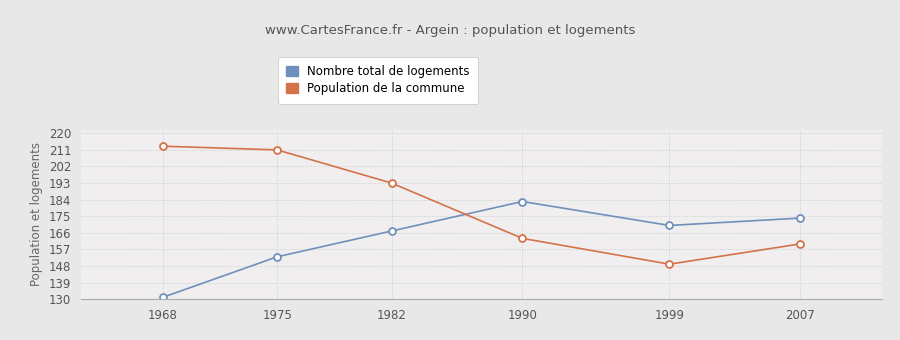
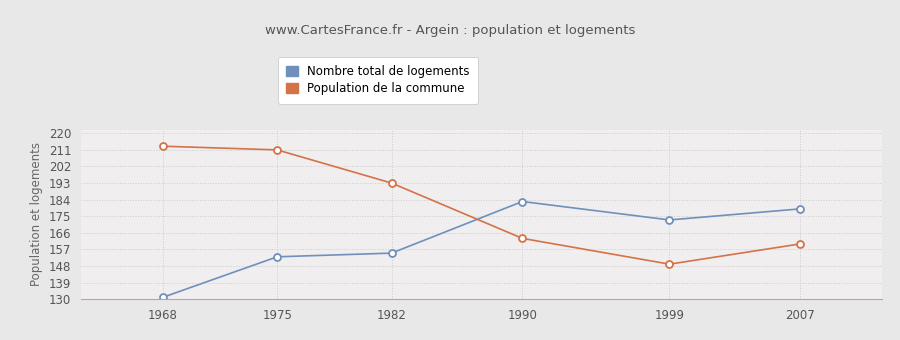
Nombre total de logements/1982: 167 -> 155
Nombre total de logements/1999: 170 -> 173
Nombre total de logements/2007: 174 -> 179
